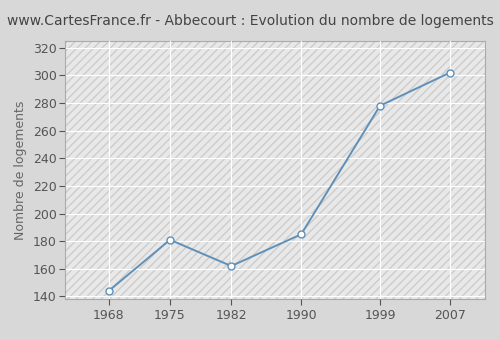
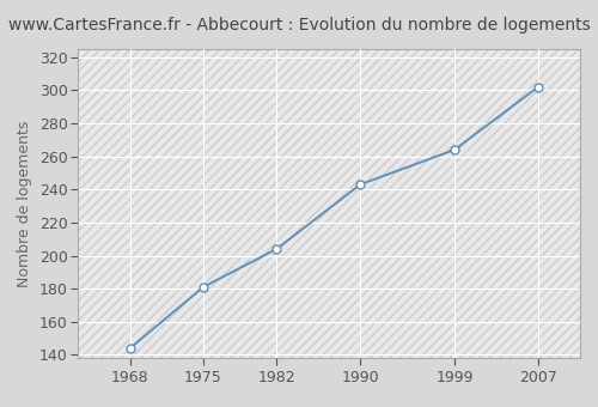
1982: 162 -> 204
1990: 185 -> 243
1999: 278 -> 264
